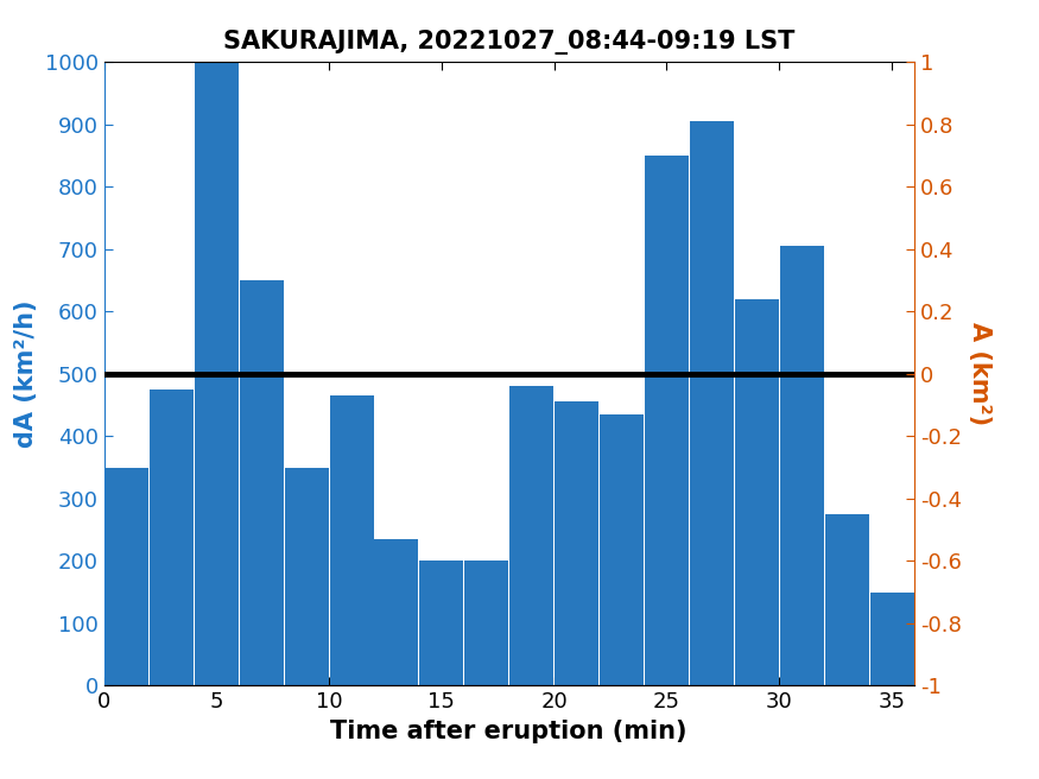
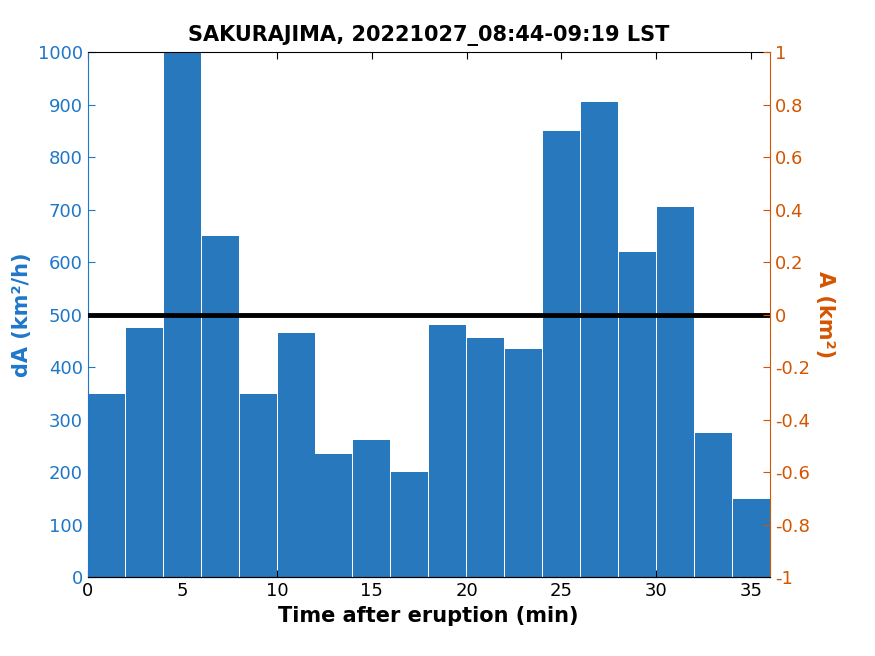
15: 200 -> 262
